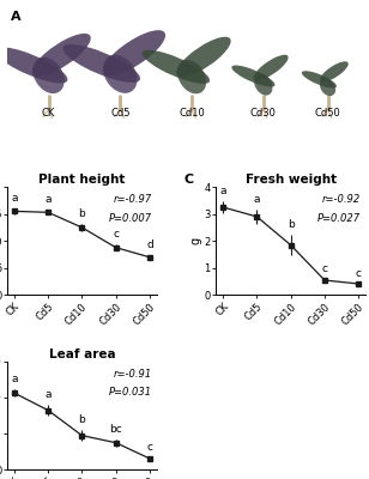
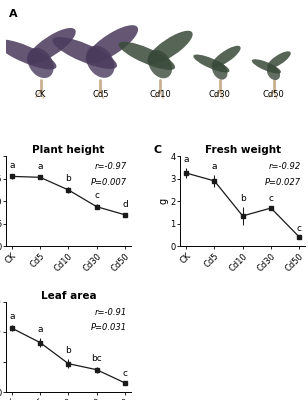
Fresh weight/Cd10: 1.85 -> 1.35
Fresh weight/Cd30: 0.55 -> 1.70
